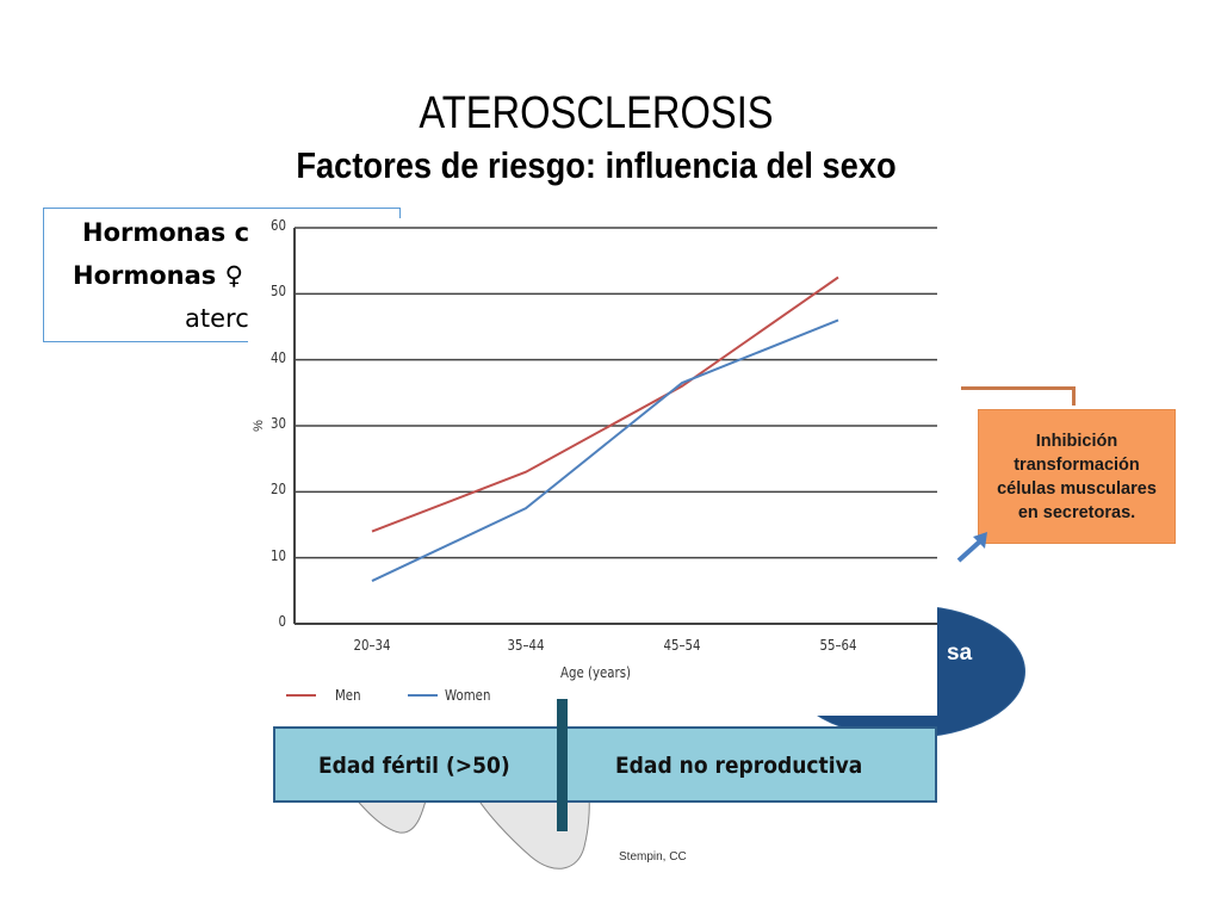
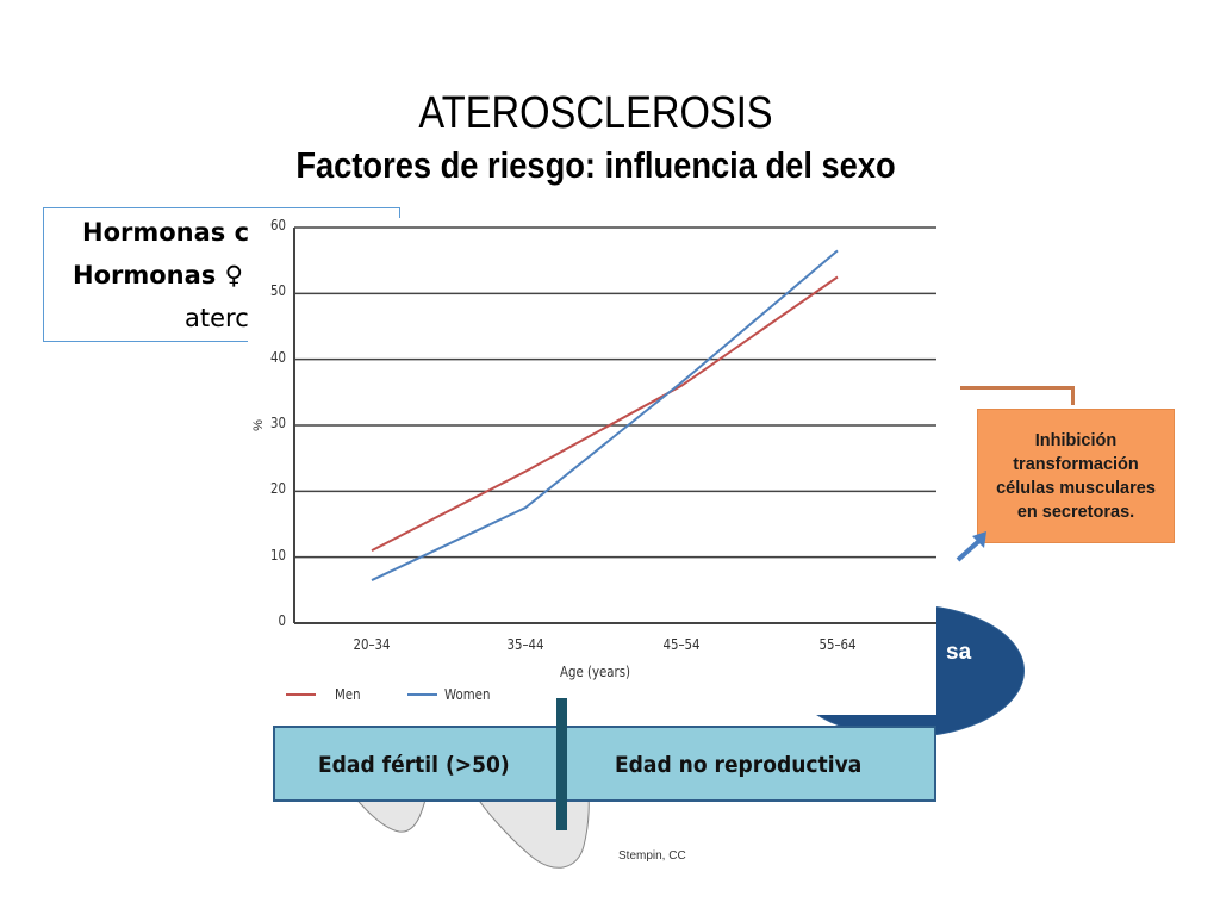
Men/20–34: 14 -> 11
Women/55–64: 46 -> 56
